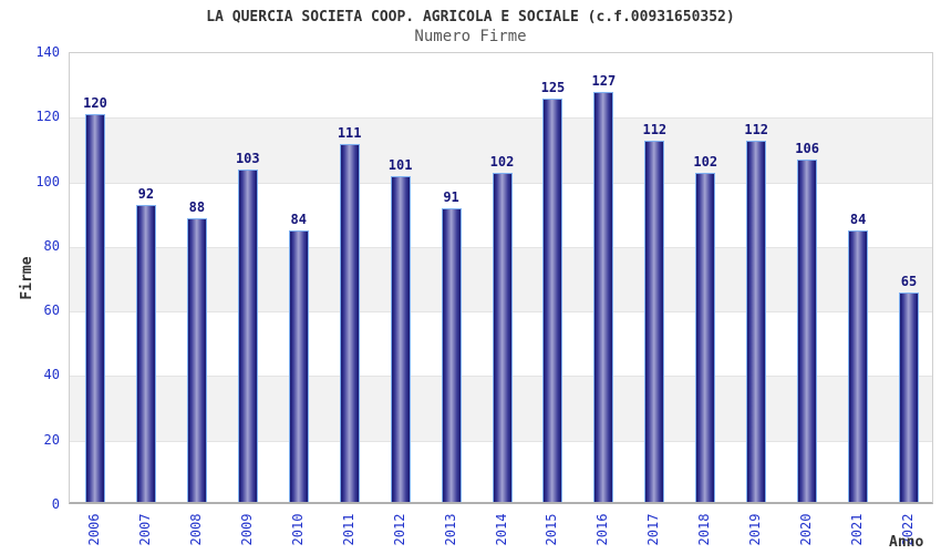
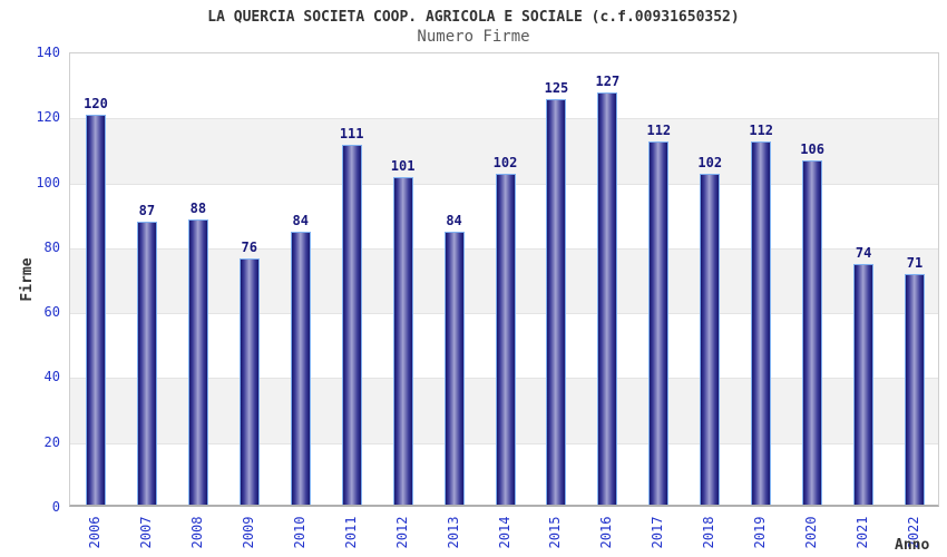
2007: 92 -> 87
2009: 103 -> 76
2013: 91 -> 84
2021: 84 -> 74
2022: 65 -> 71
